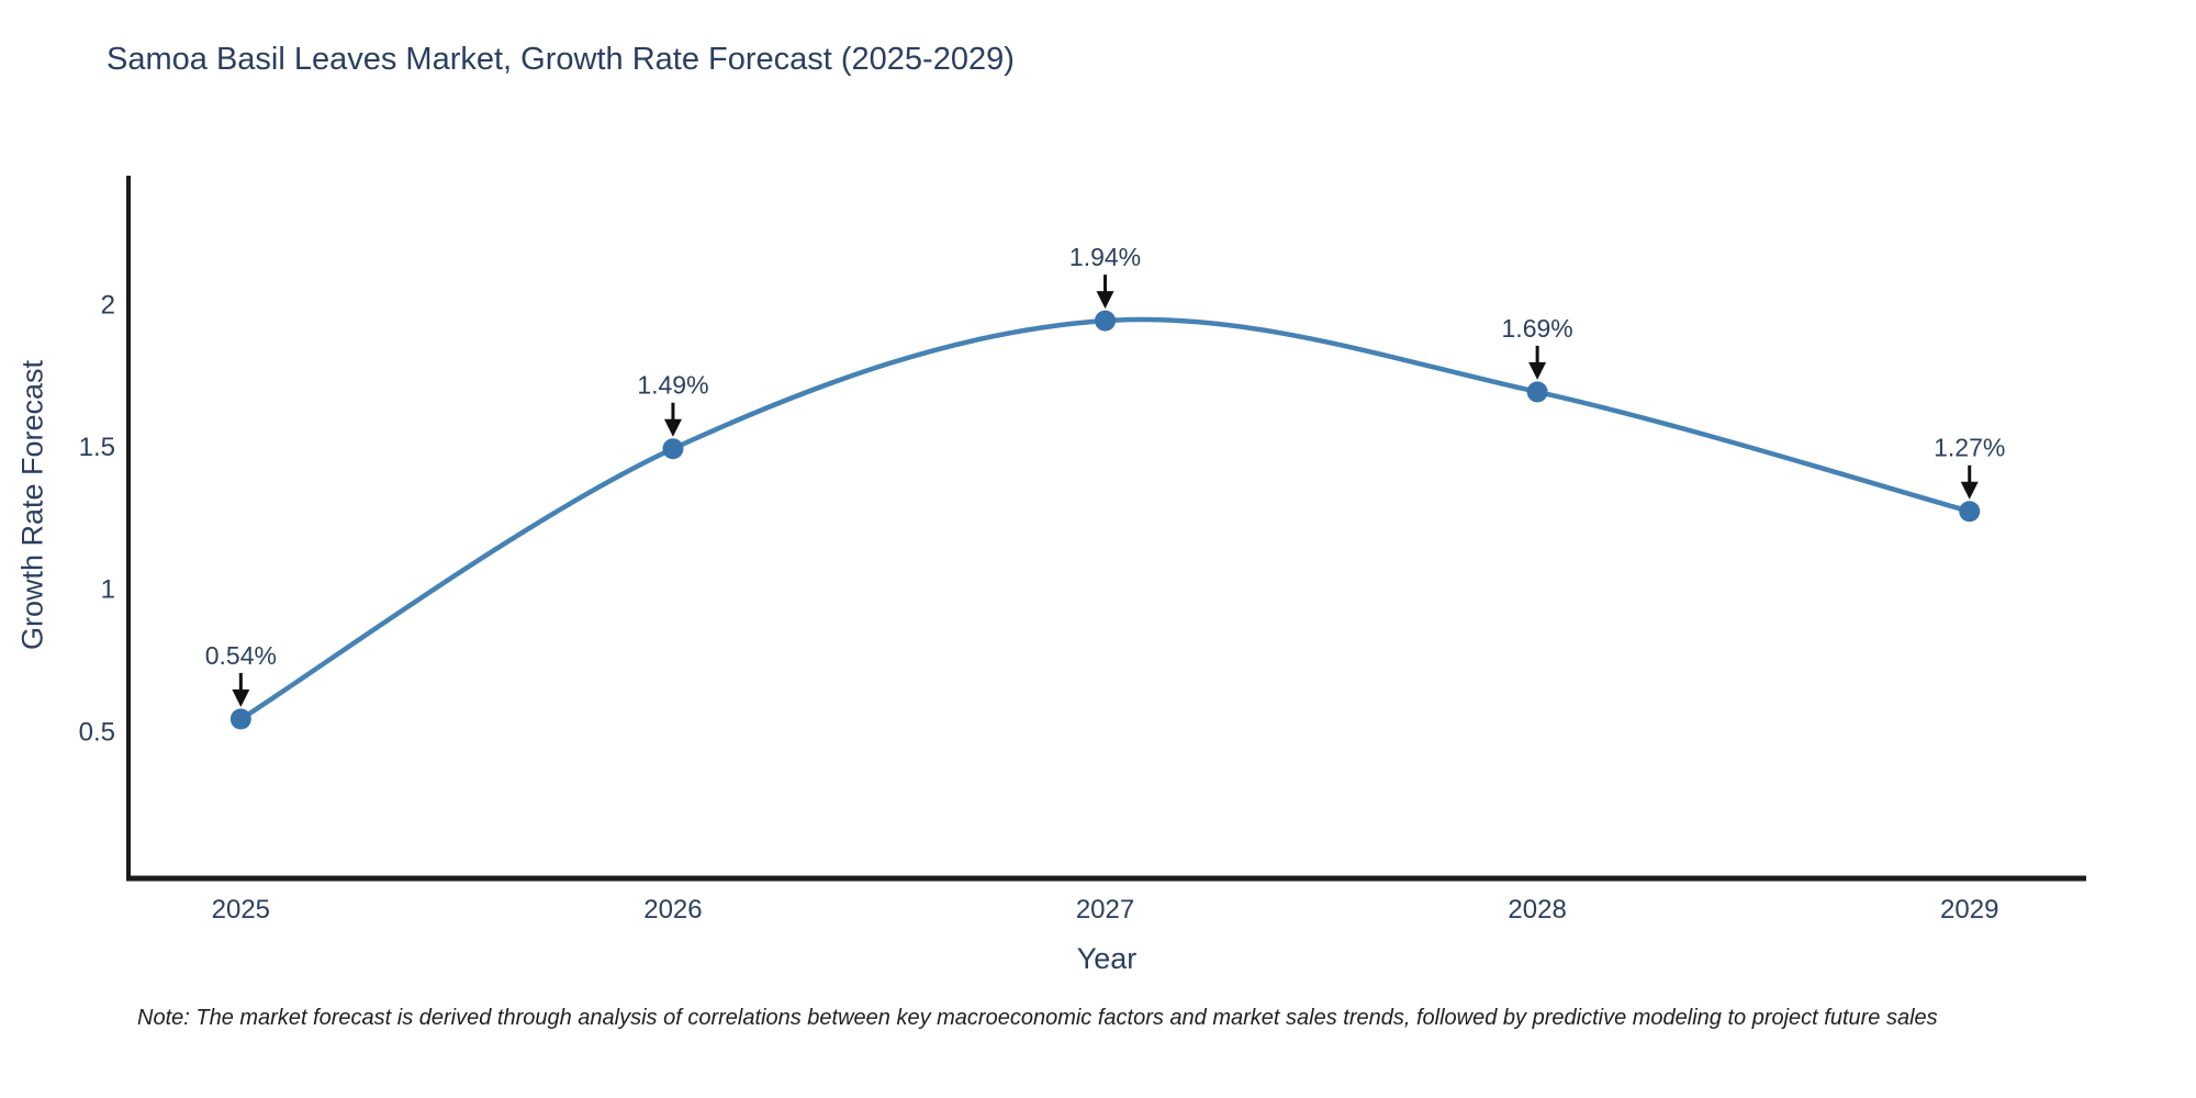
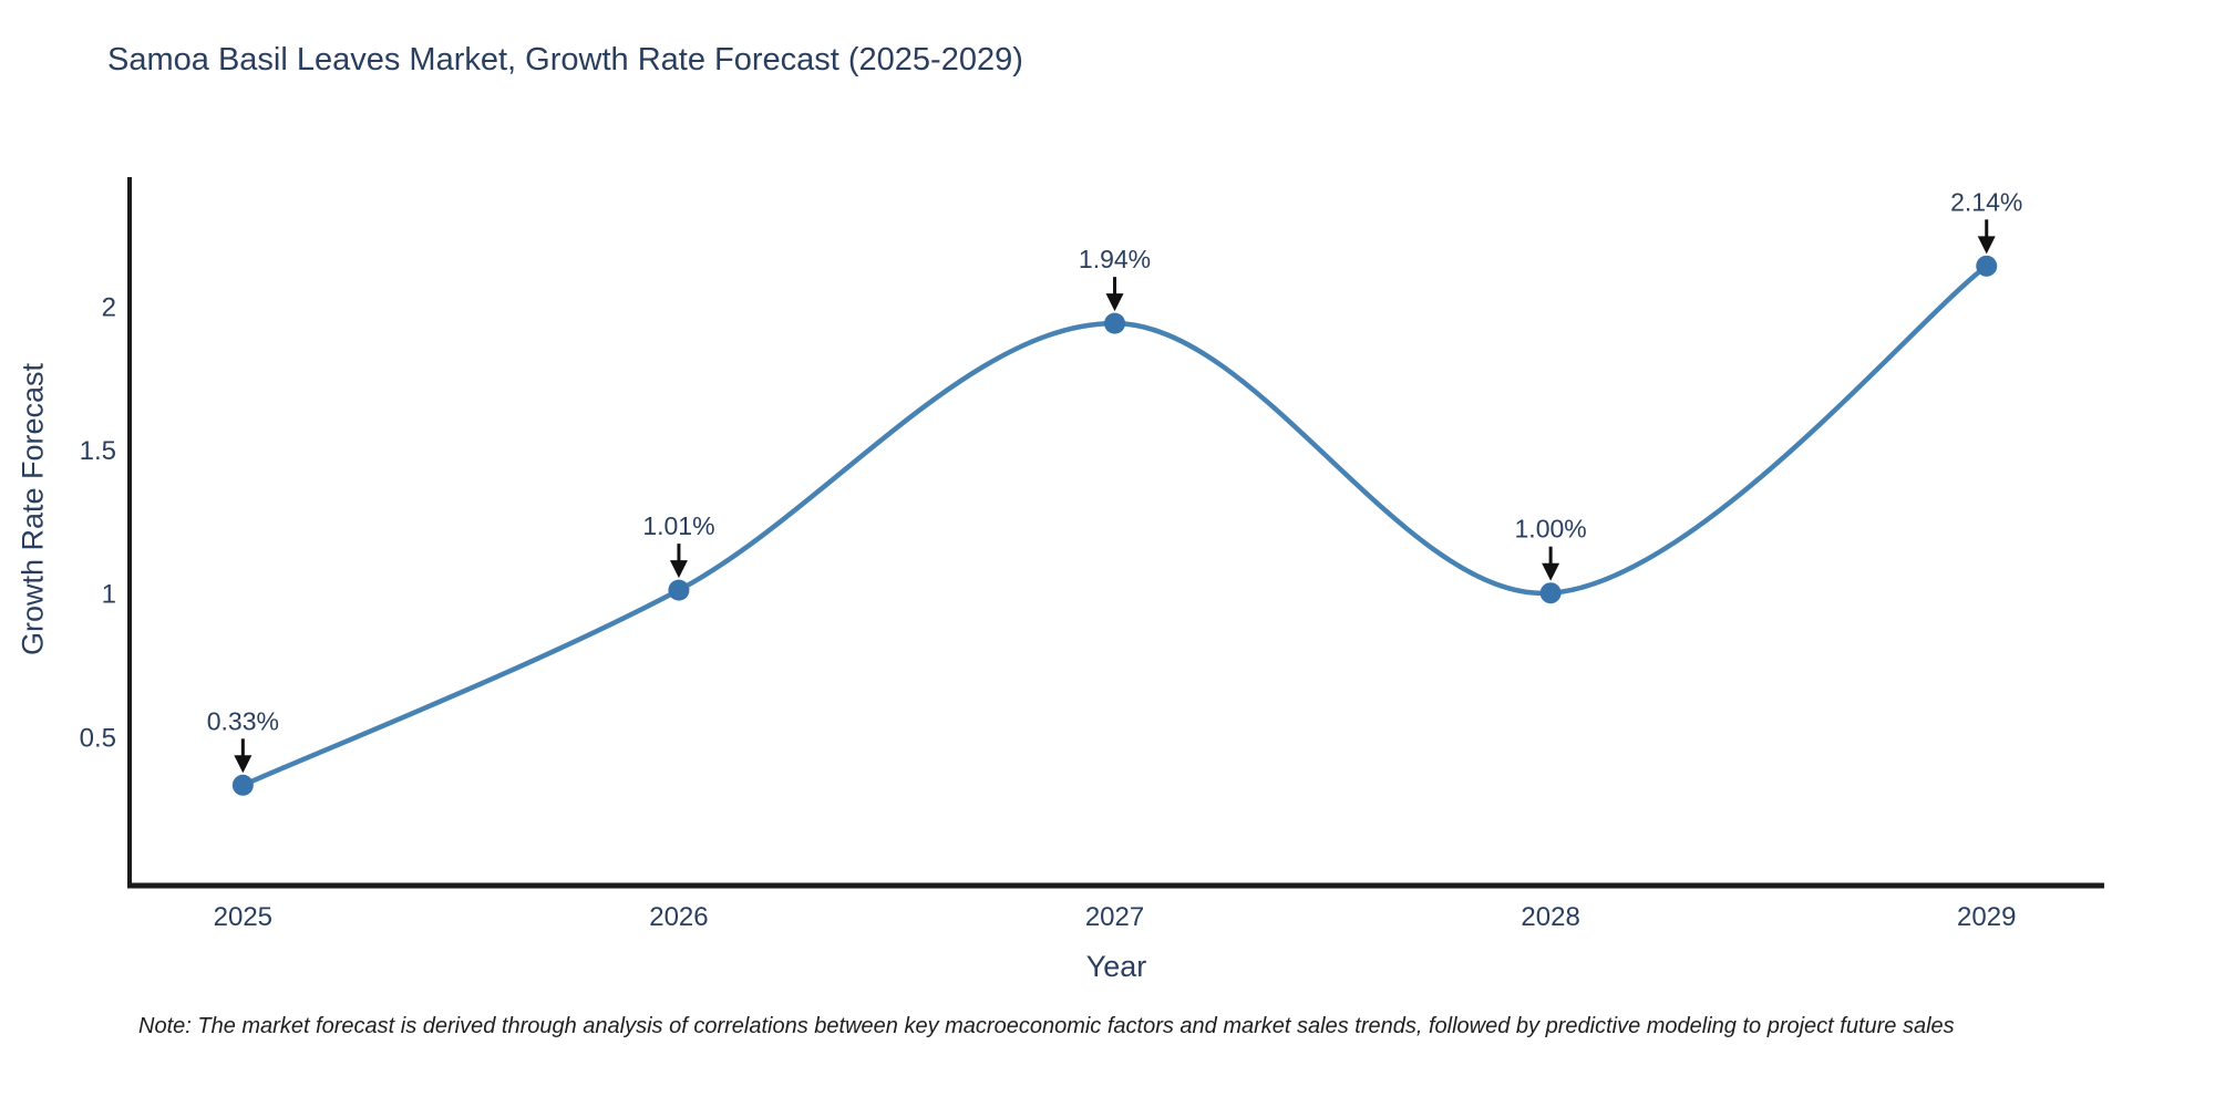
2025: 0.54% -> 0.33%
2026: 1.49% -> 1.01%
2028: 1.69% -> 1.00%
2029: 1.27% -> 2.14%
